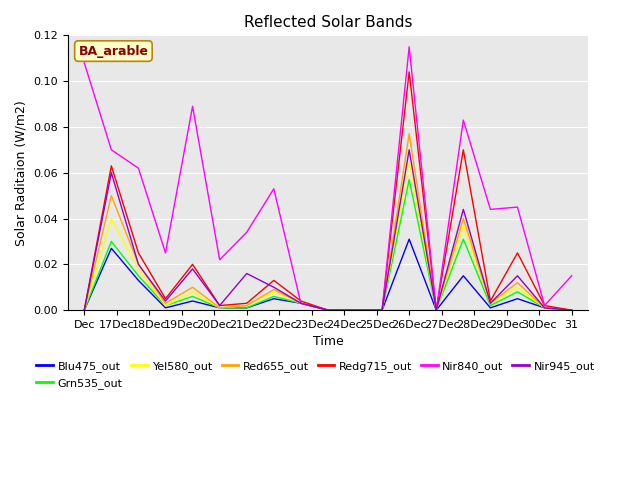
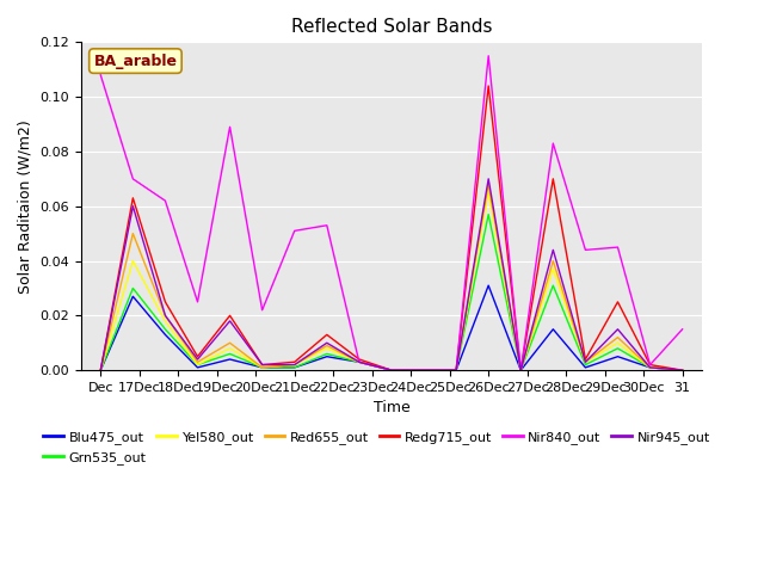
Nir840_out/21Dec: 0.034 -> 0.051
Nir945_out/21Dec: 0.016 -> 0.002
Red655_out/26Dec: 0.077 -> 0.068
